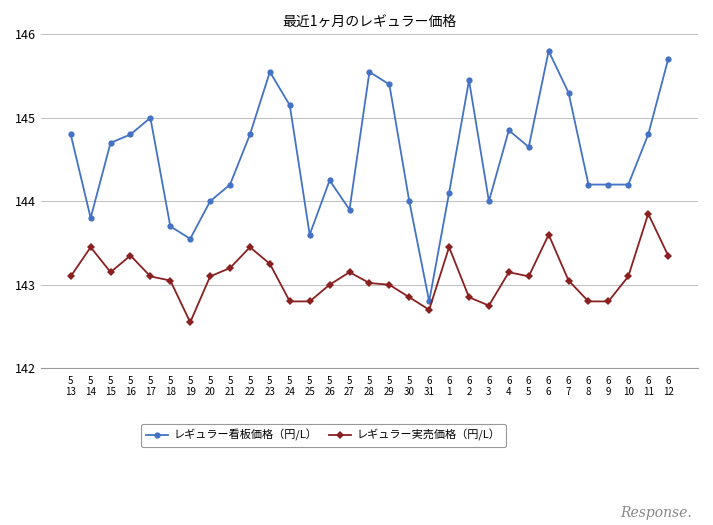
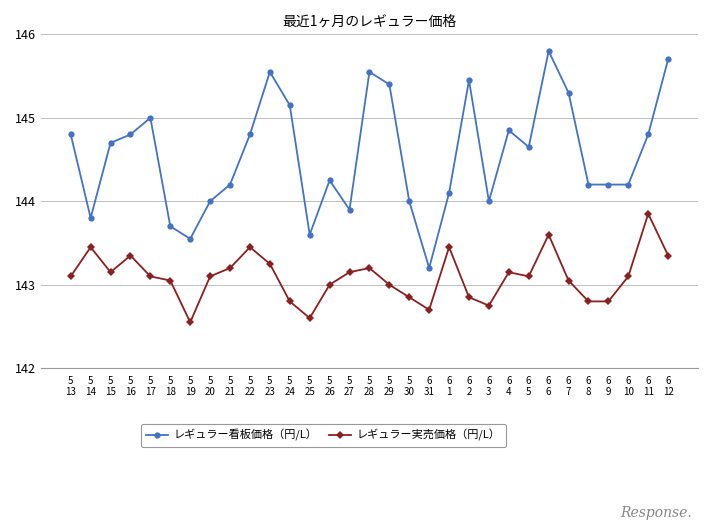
レギュラー実売価格（円/L）/5 25: 142.80 -> 142.60
レギュラー実売価格（円/L）/5 28: 143.02 -> 143.20
レギュラー看板価格（円/L）/6 31: 142.80 -> 143.20
